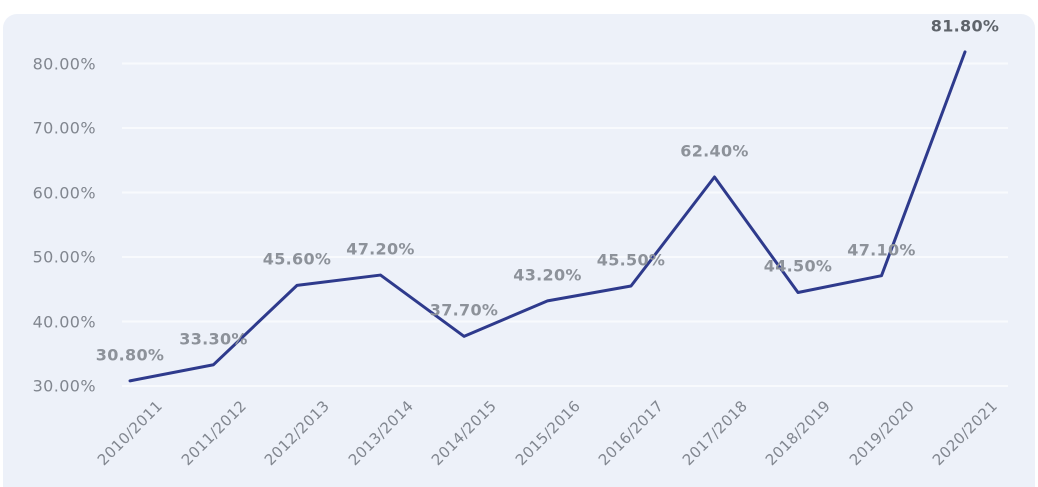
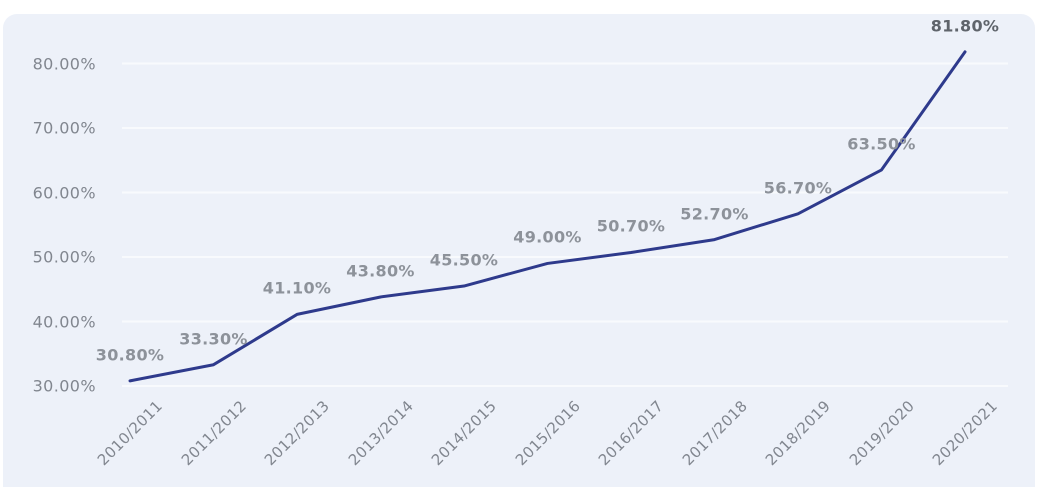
2012/2013: 45.60% -> 41.10%
2013/2014: 47.20% -> 43.80%
2014/2015: 37.70% -> 45.50%
2015/2016: 43.20% -> 49.00%
2016/2017: 45.50% -> 50.70%
2017/2018: 62.40% -> 52.70%
2018/2019: 44.50% -> 56.70%
2019/2020: 47.10% -> 63.50%
